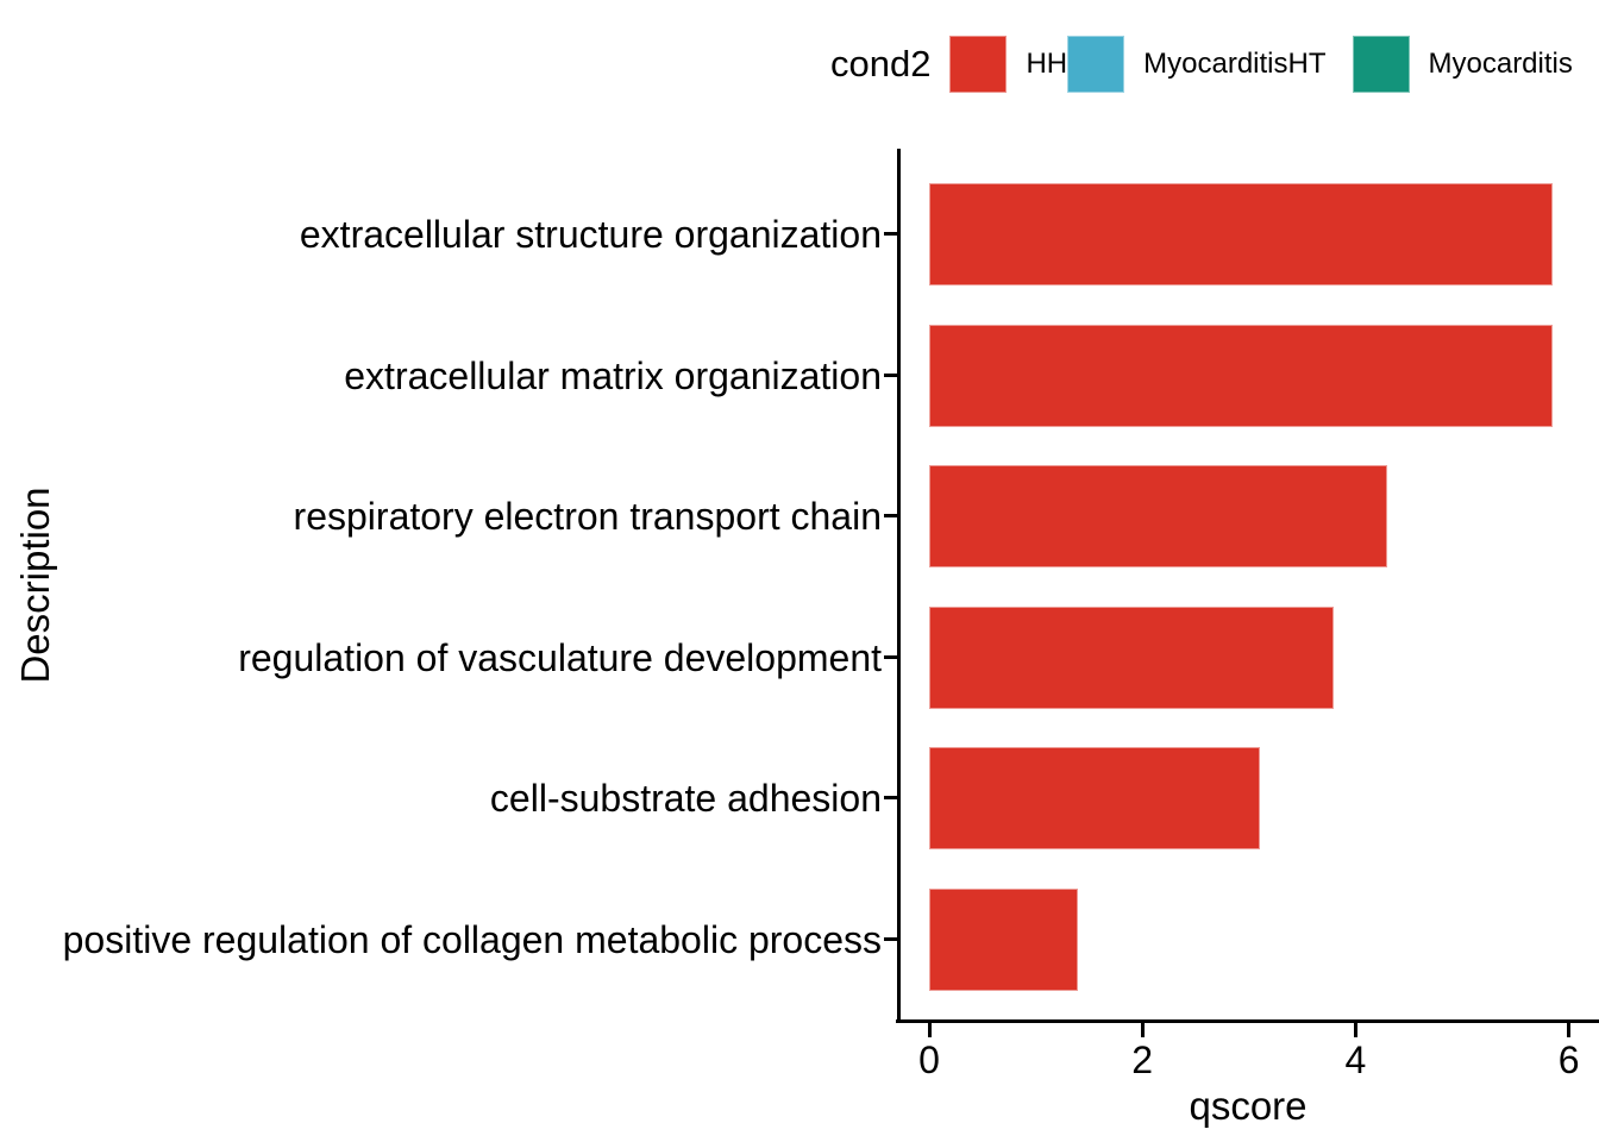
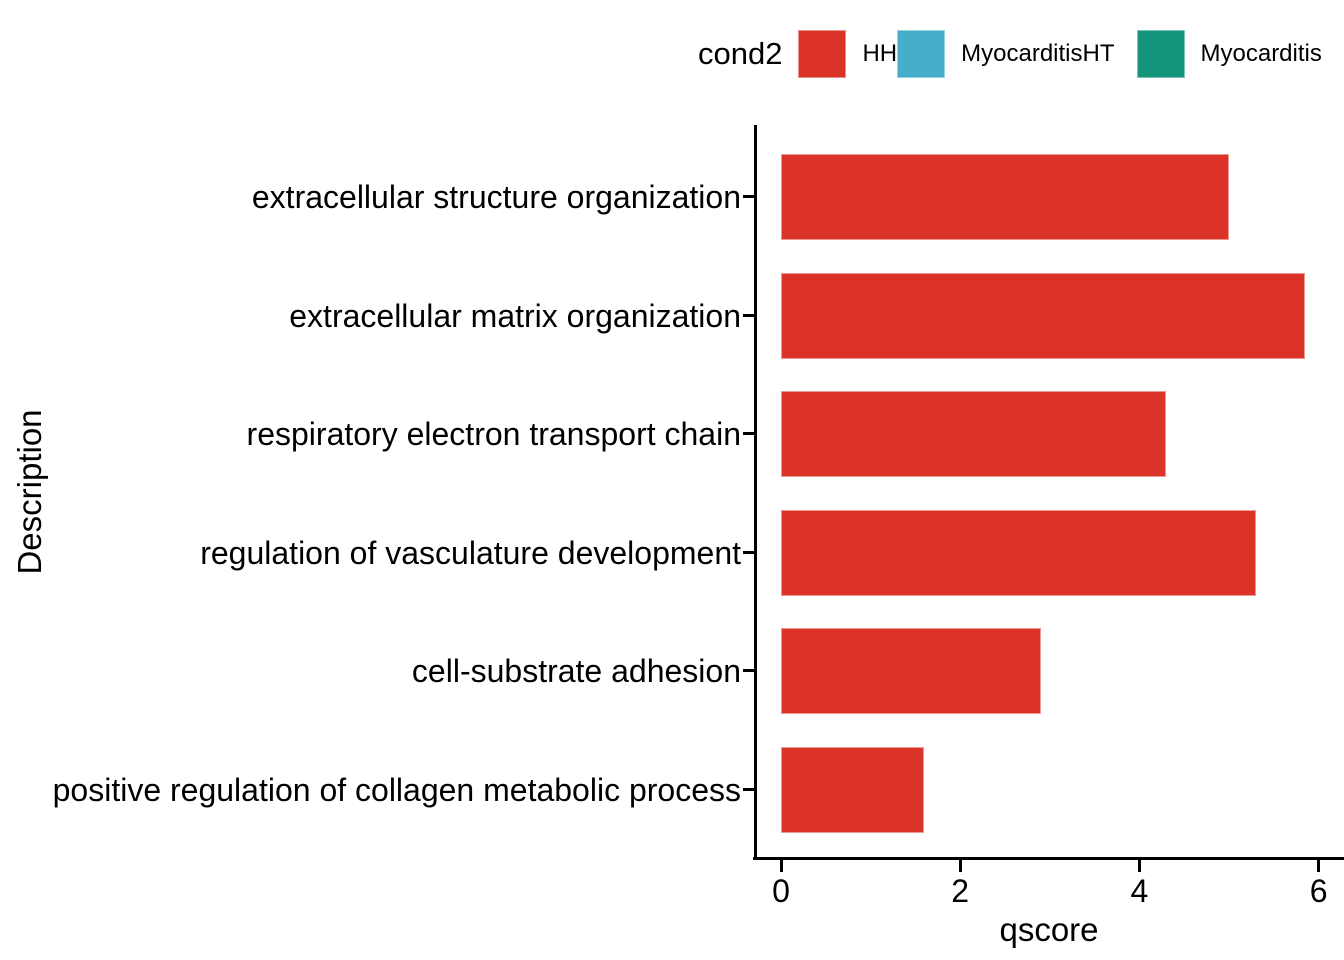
extracellular structure organization: 5.8 -> 5.0
regulation of vasculature development: 3.8 -> 5.3
cell-substrate adhesion: 3.1 -> 2.9
positive regulation of collagen metabolic process: 1.4 -> 1.6
